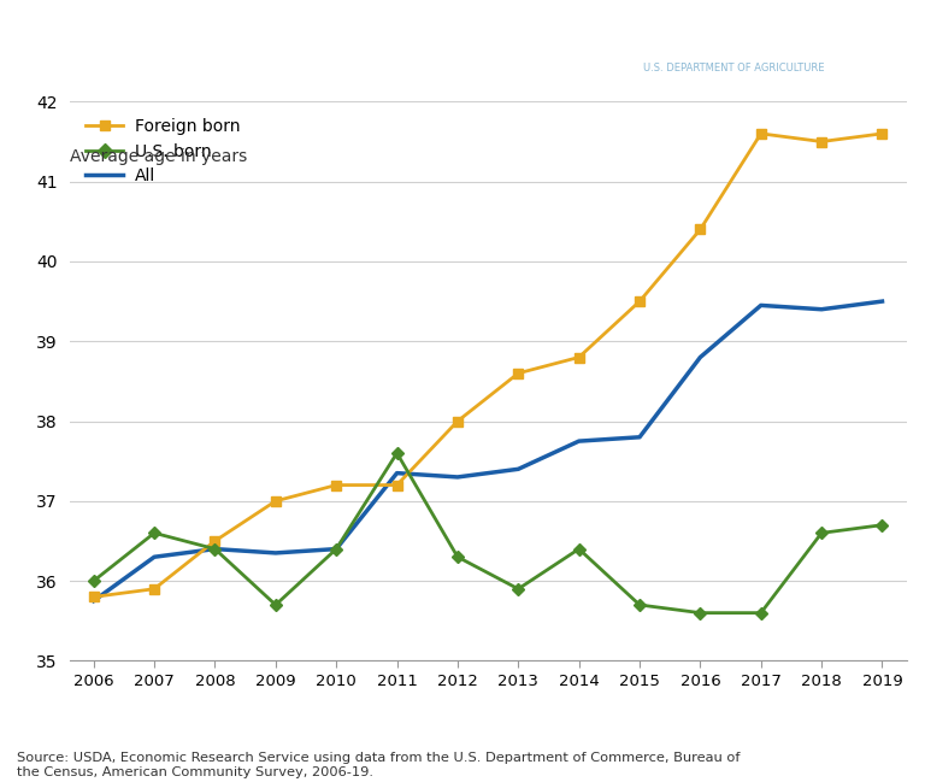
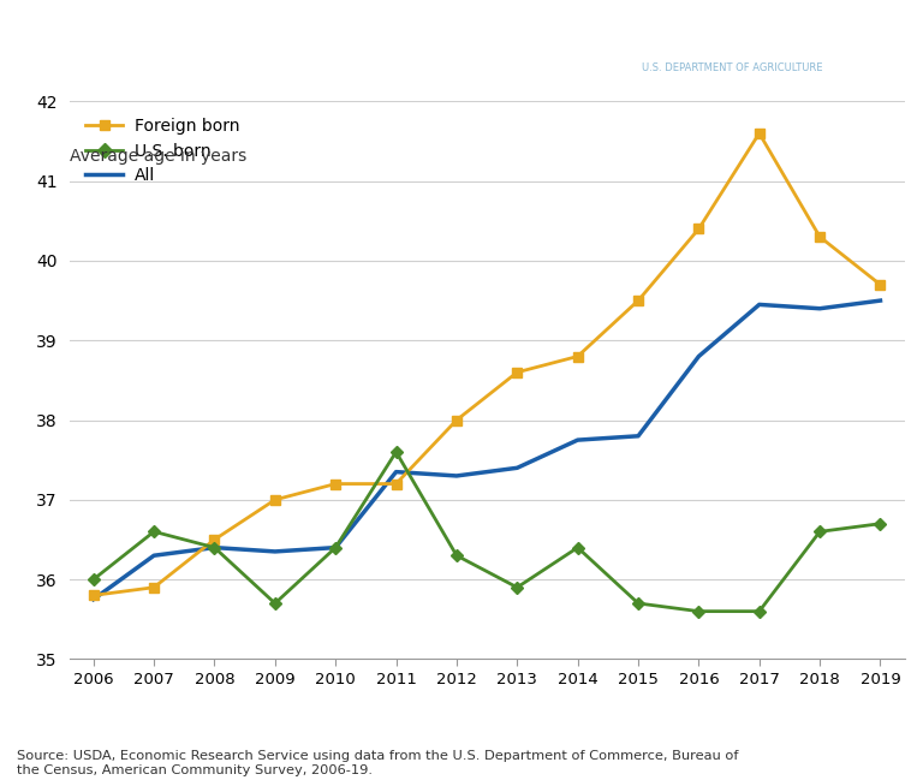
Foreign born/2018: 41.5 -> 40.3
Foreign born/2019: 41.6 -> 39.7
